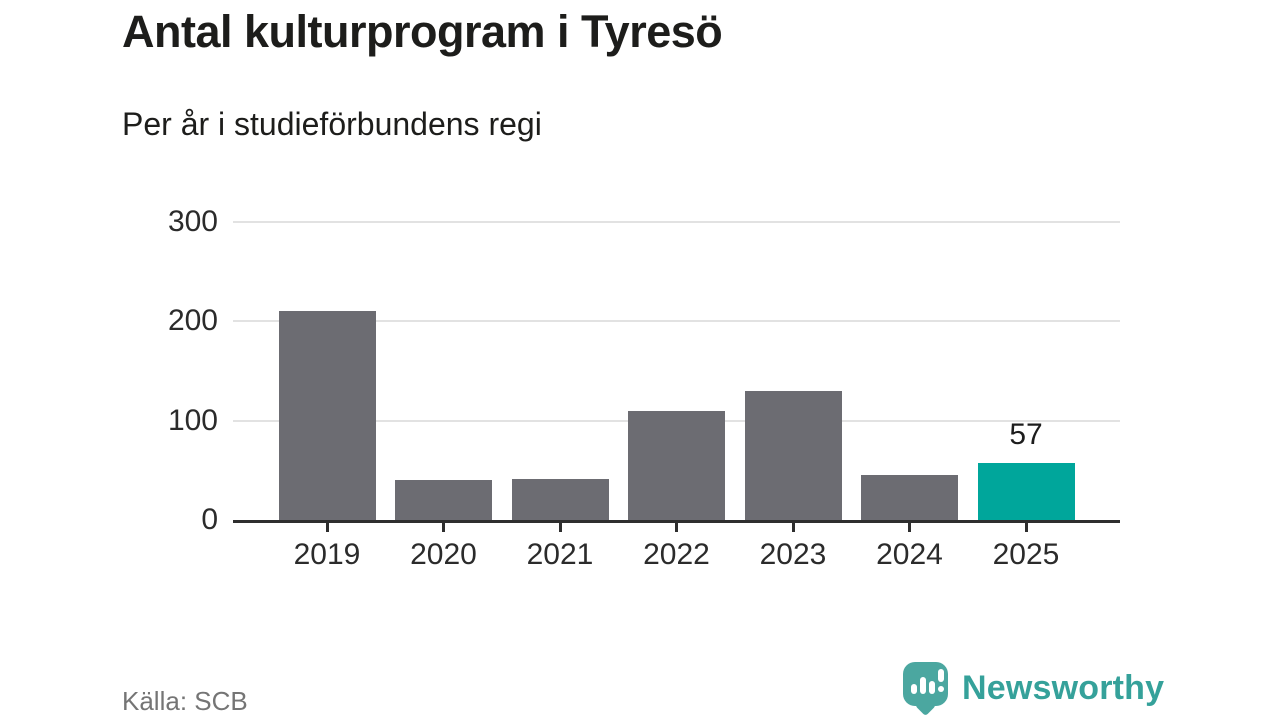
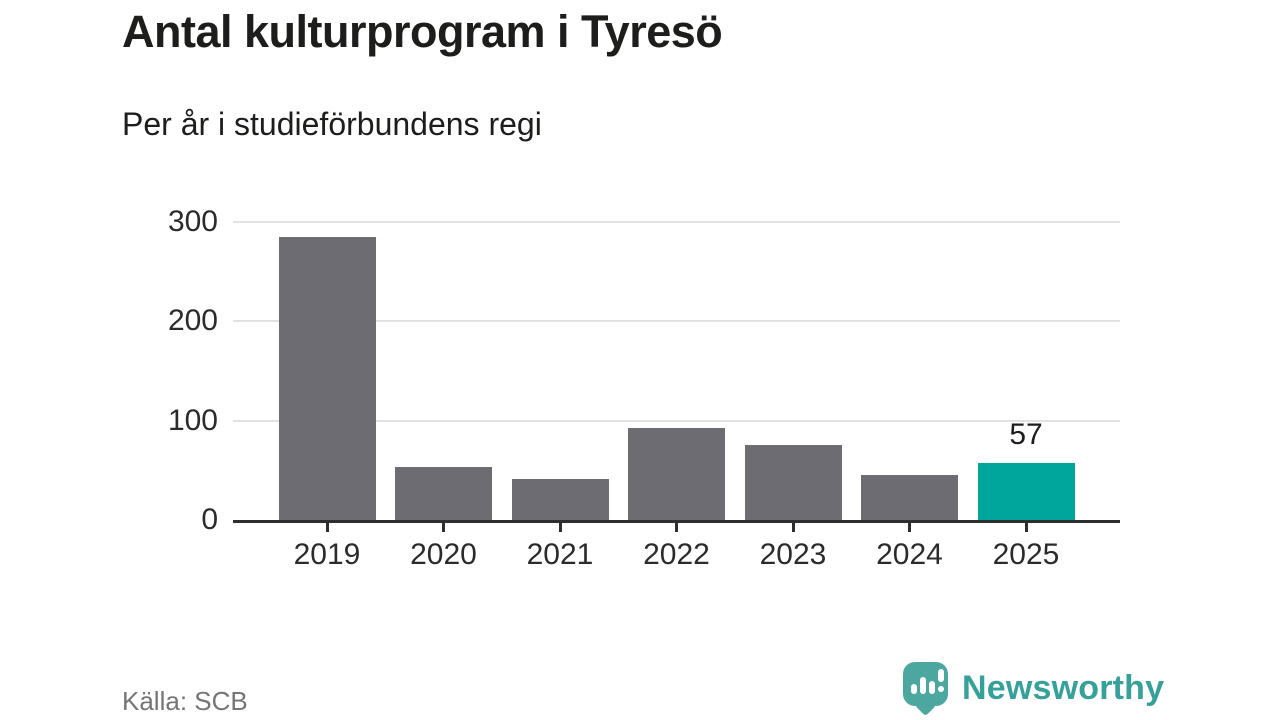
2019: 210 -> 280
2020: 40 -> 50
2022: 110 -> 90
2023: 130 -> 80
